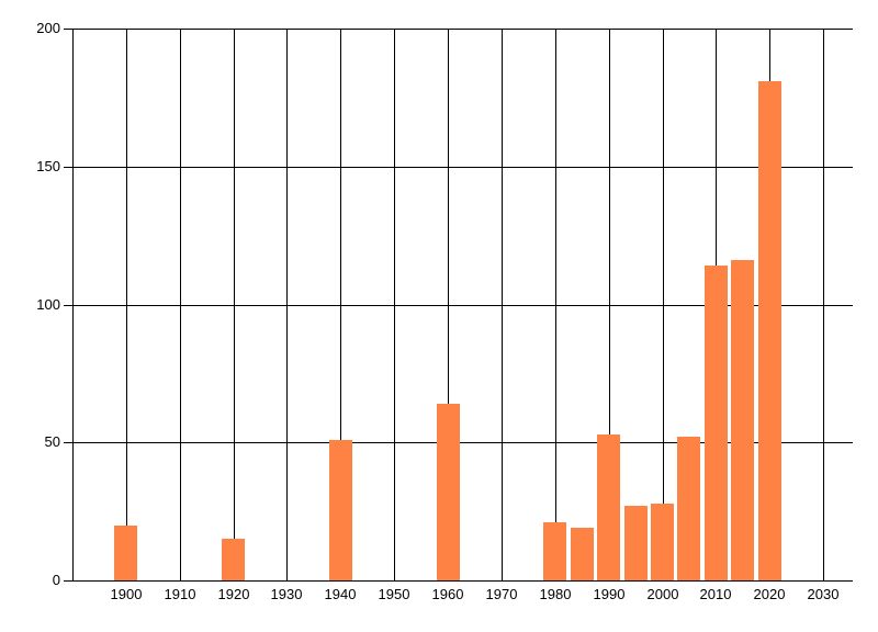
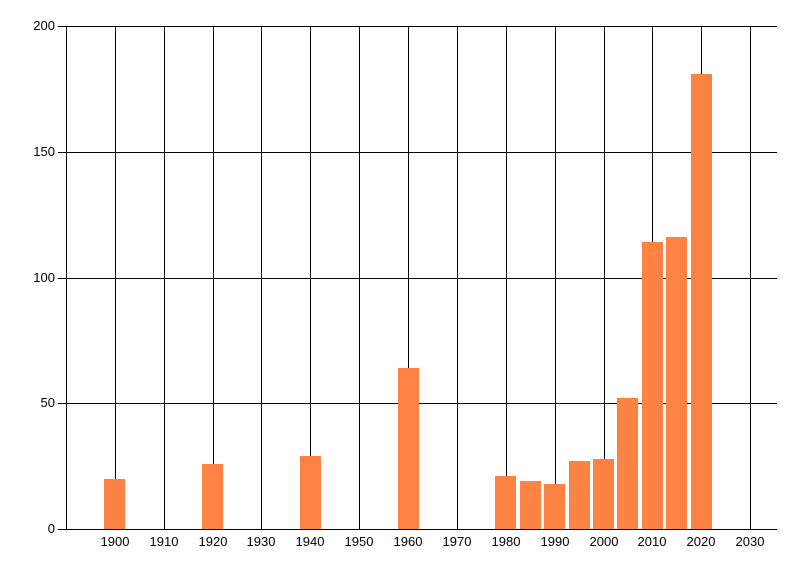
1920: 15 -> 26
1940: 51 -> 29
1990: 53 -> 18
